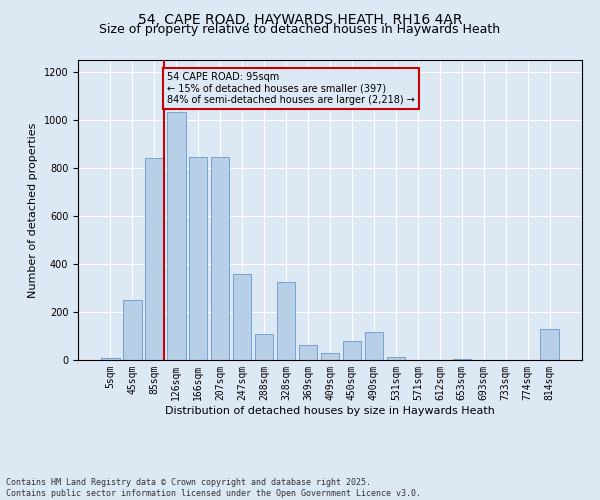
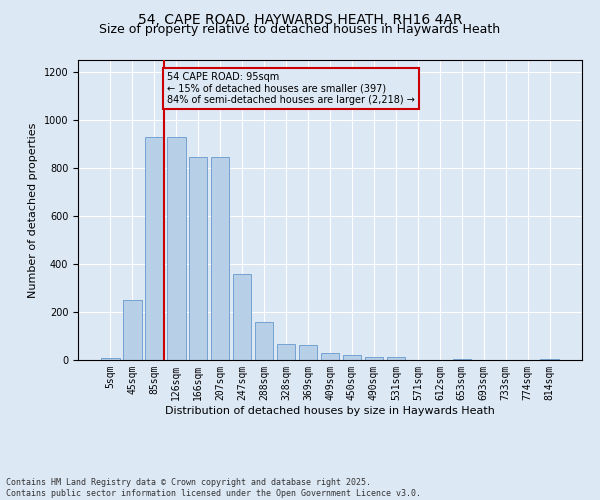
85sqm: 840 -> 930
126sqm: 1035 -> 930
288sqm: 110 -> 158
328sqm: 325 -> 65
450sqm: 80 -> 20
490sqm: 115 -> 12
814sqm: 130 -> 5
